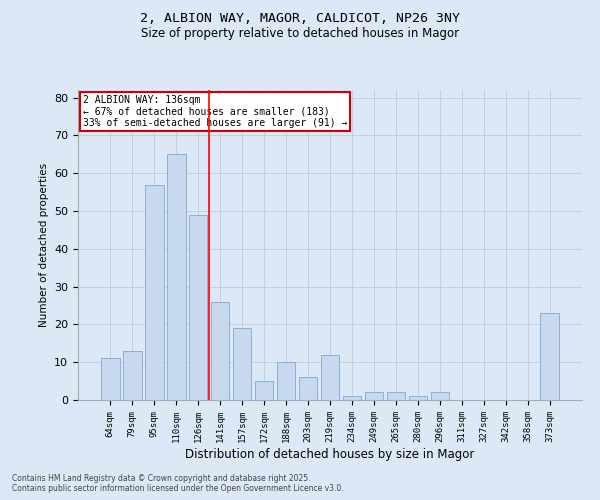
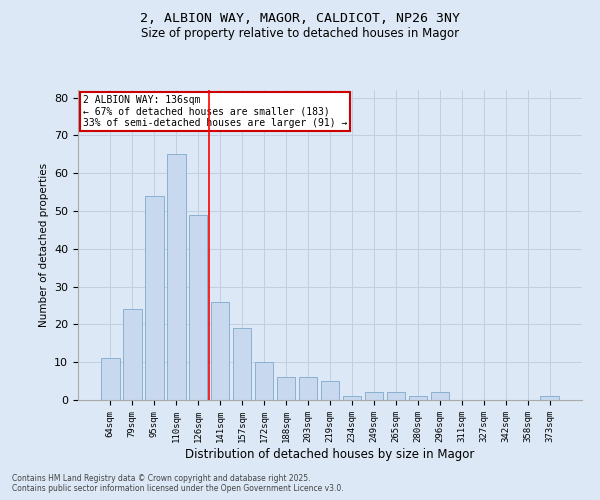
79sqm: 13 -> 24
95sqm: 57 -> 54
172sqm: 5 -> 10
188sqm: 10 -> 6
219sqm: 12 -> 5
373sqm: 23 -> 1
